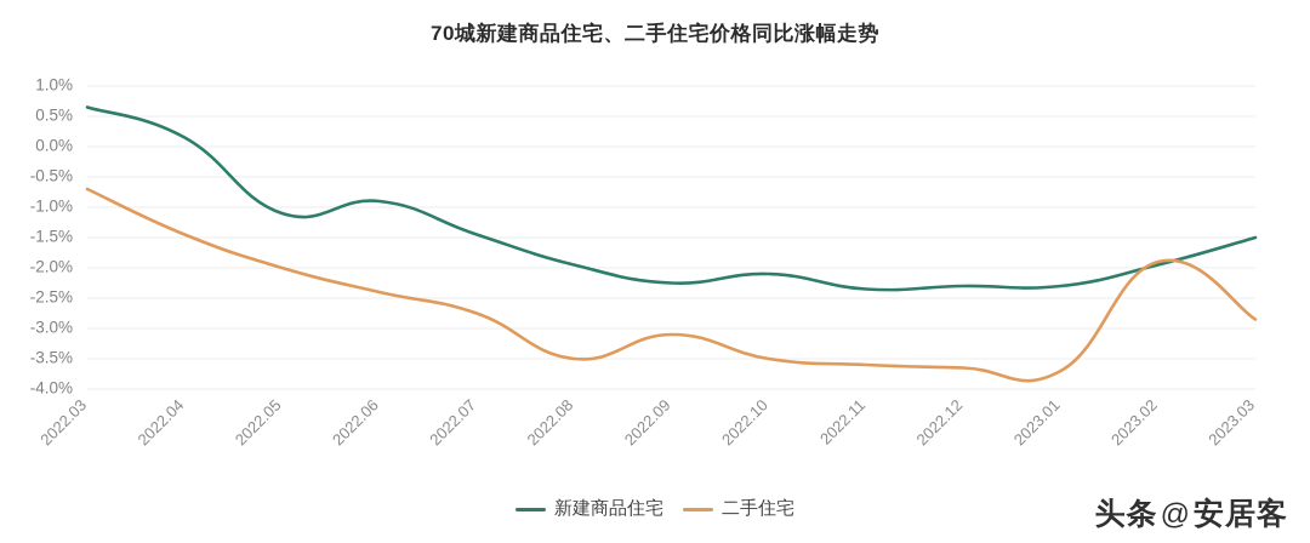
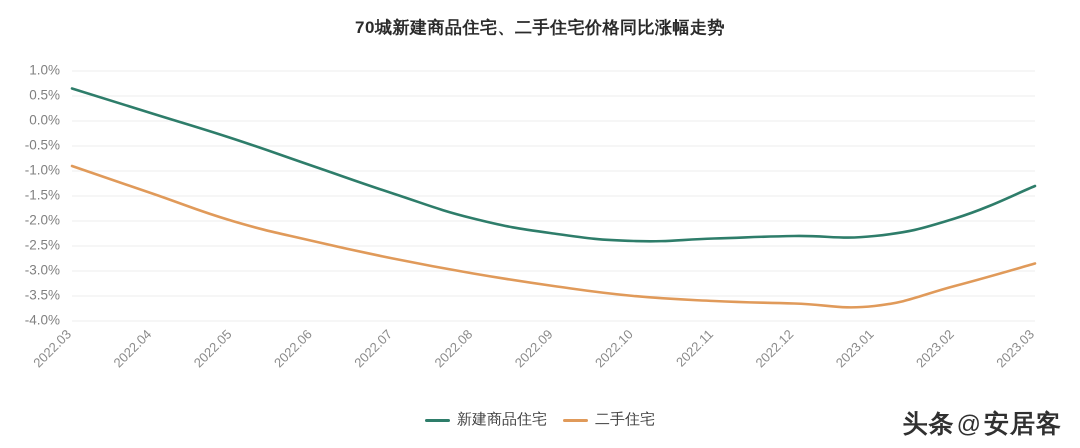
二手住宅/2022.03: -0.7% -> -0.9%
新建商品住宅/2022.05: -1.1% -> -0.3%
二手住宅/2022.08: -3.5% -> -3.0%
二手住宅/2022.09: -3.1% -> -3.3%
新建商品住宅/2022.10: -2.1% -> -2.4%
二手住宅/2023.02: -1.9% -> -3.3%
新建商品住宅/2023.03: -1.5% -> -1.3%
